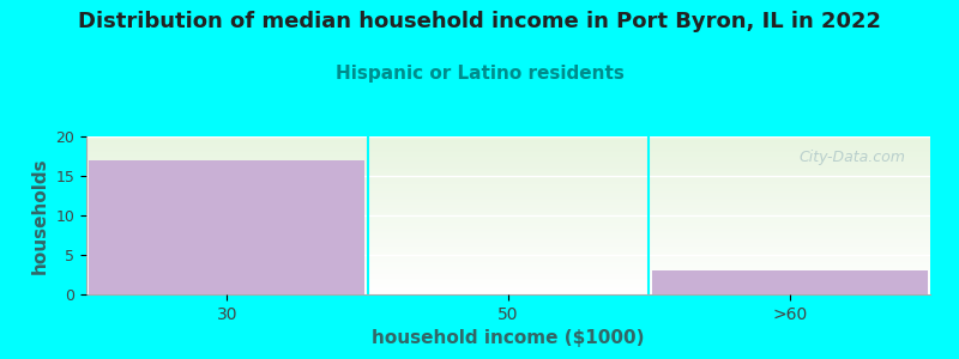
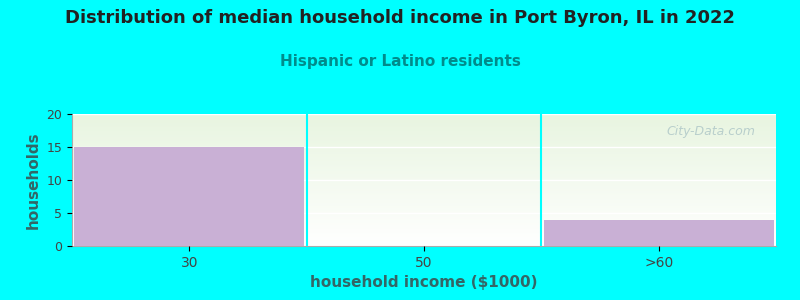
30: 17 -> 15
>60: 3 -> 4
